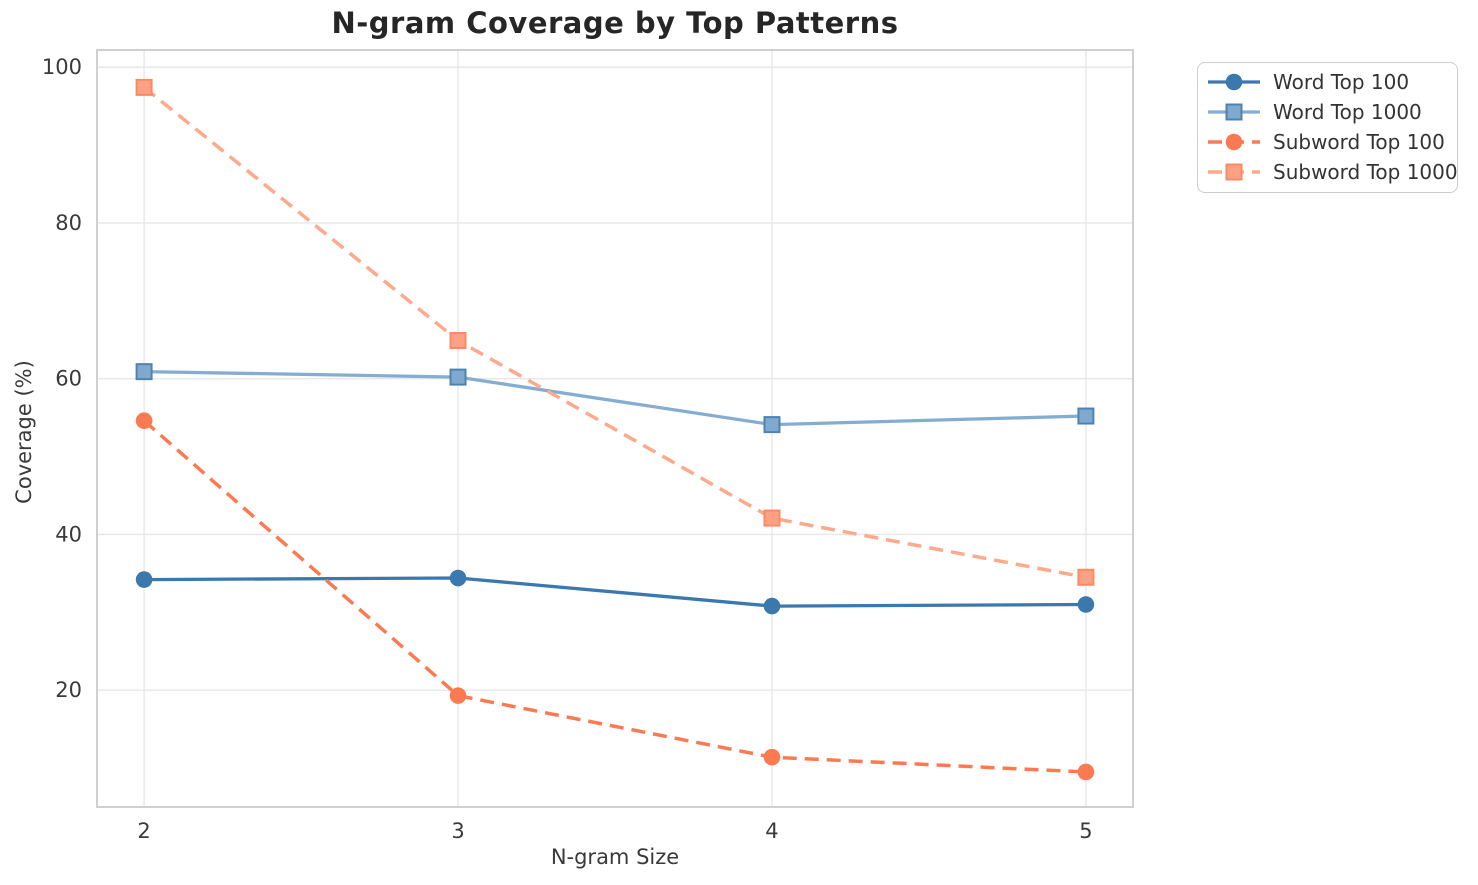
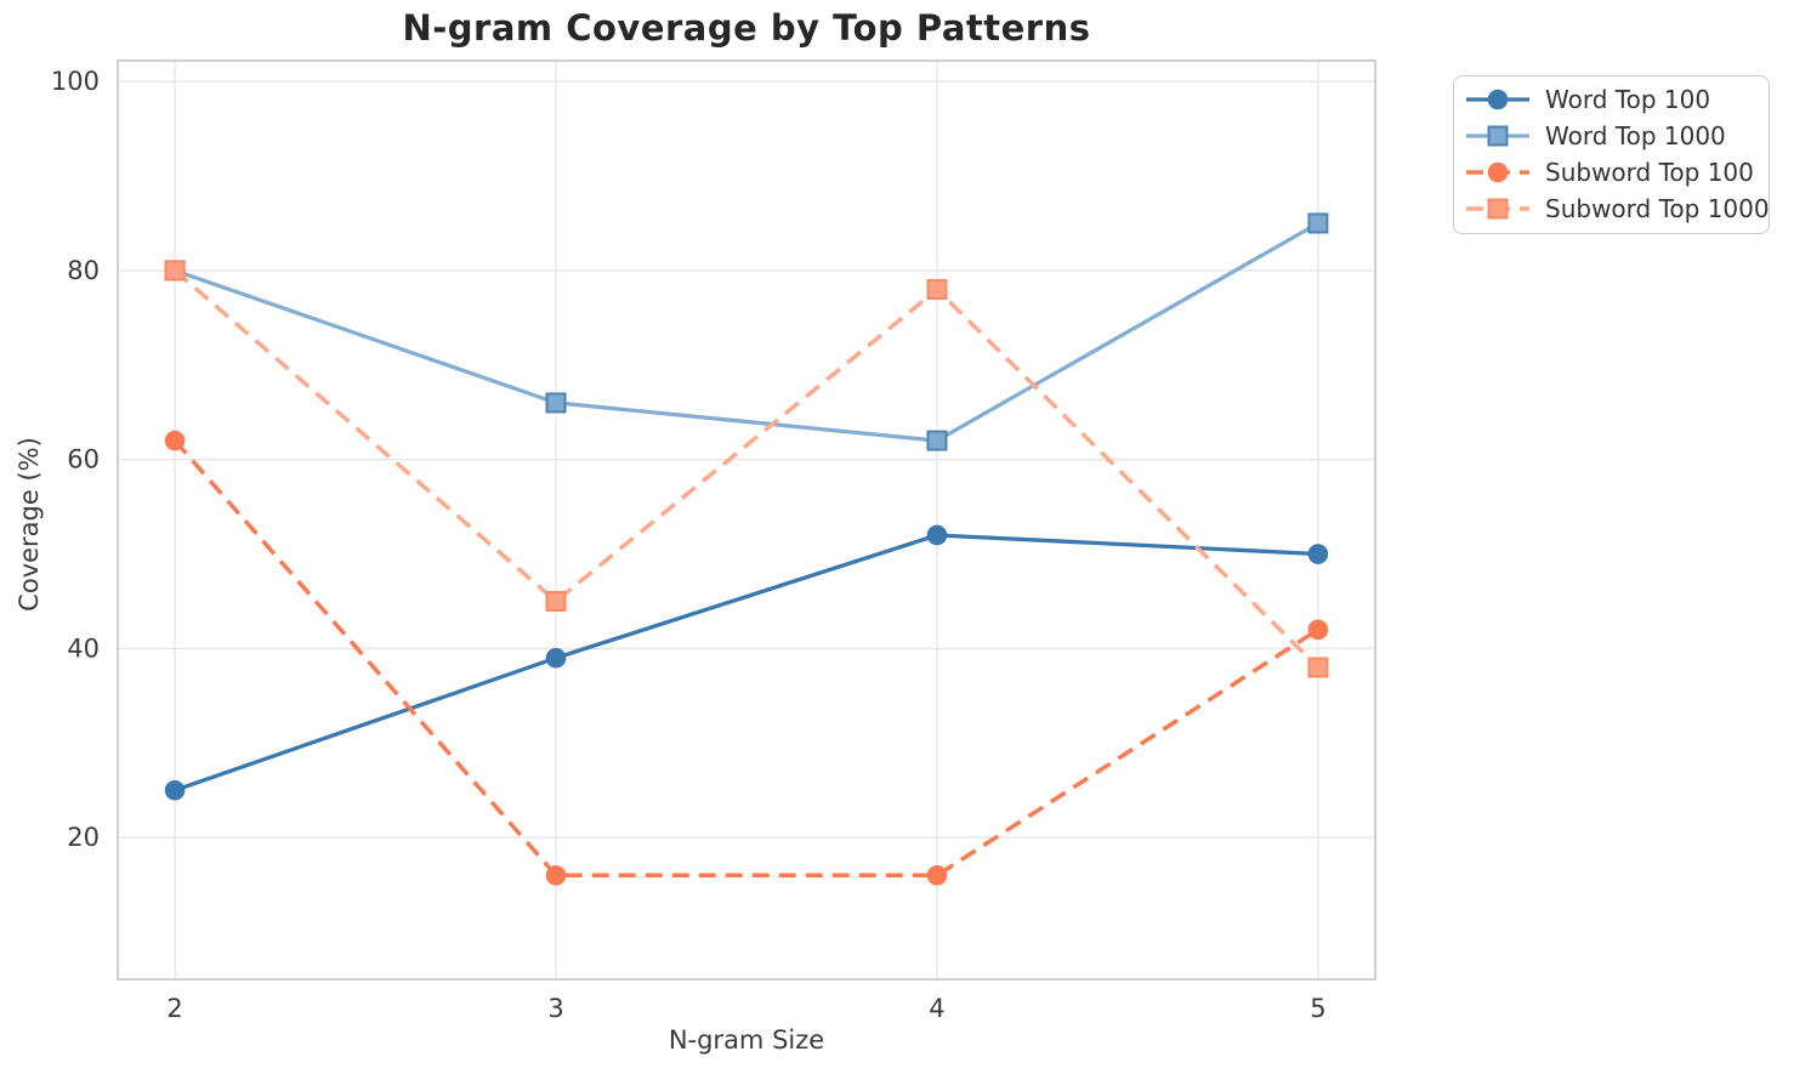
Word Top 100/2: 34 -> 25
Word Top 1000/2: 61 -> 80
Subword Top 100/2: 55 -> 62
Subword Top 1000/2: 97 -> 80
Word Top 100/3: 34 -> 39
Word Top 1000/3: 60 -> 66
Subword Top 100/3: 19 -> 16
Subword Top 1000/3: 65 -> 45
Word Top 100/4: 31 -> 52
Word Top 1000/4: 54 -> 62
Subword Top 100/4: 11 -> 16
Subword Top 1000/4: 42 -> 78
Word Top 100/5: 31 -> 50
Word Top 1000/5: 55 -> 85
Subword Top 100/5: 10 -> 42
Subword Top 1000/5: 34 -> 38
